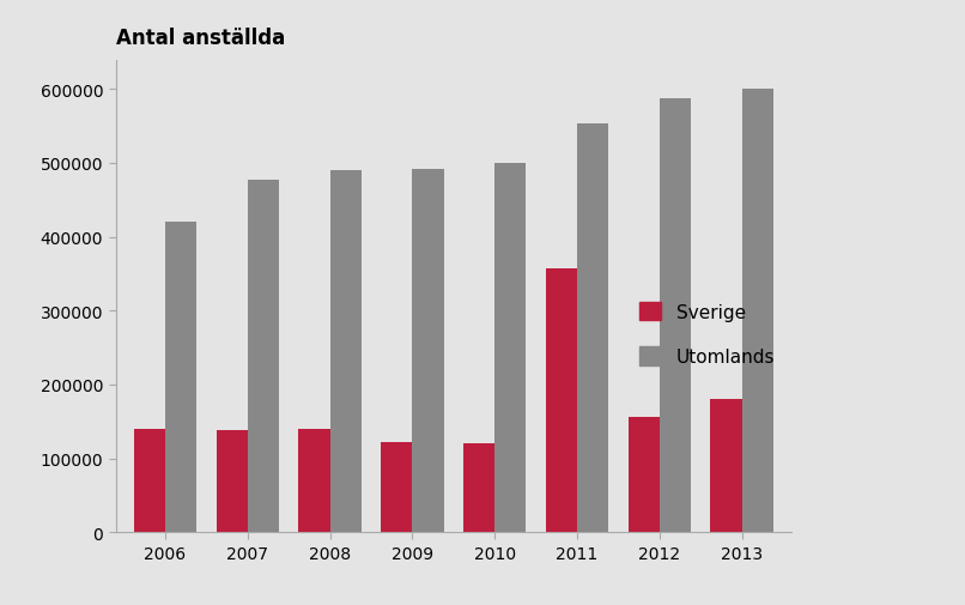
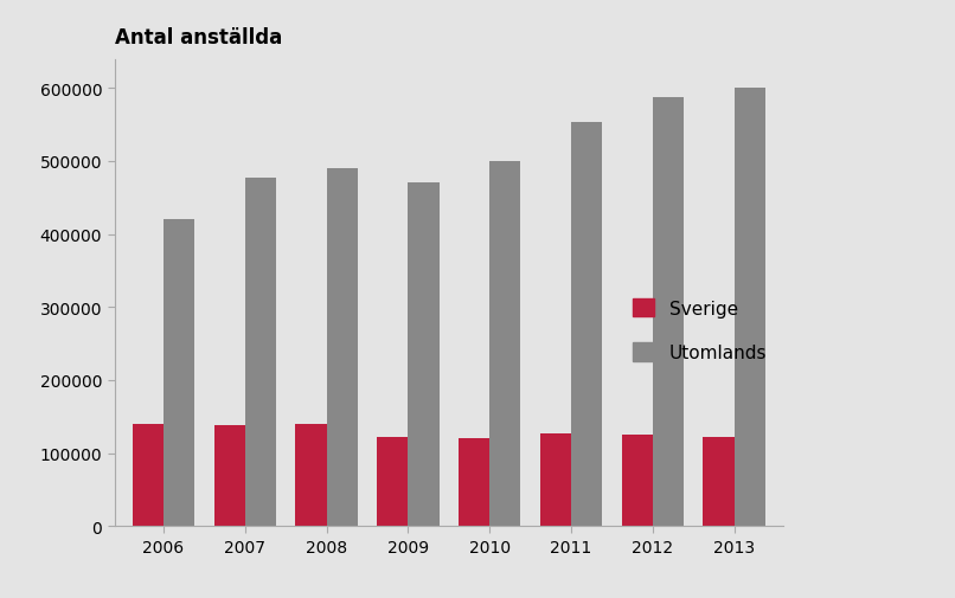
Utomlands/2009: 492000 -> 470000
Sverige/2011: 358000 -> 127000
Sverige/2012: 156000 -> 125000
Sverige/2013: 180000 -> 122000
